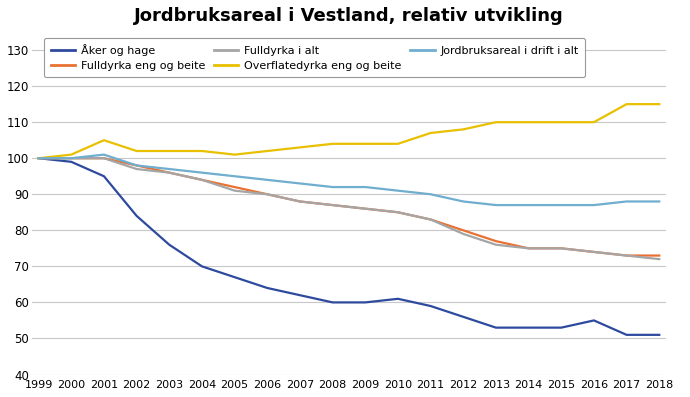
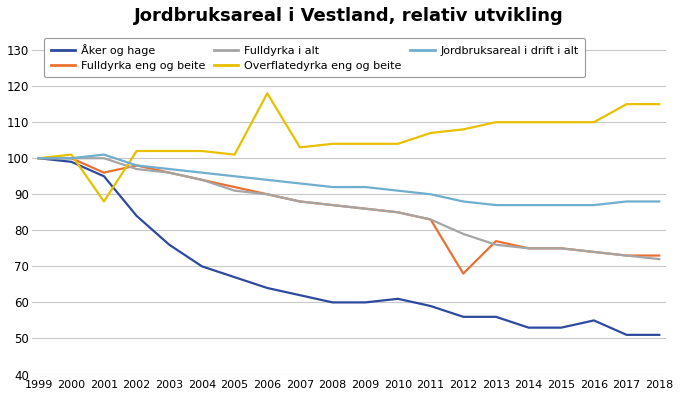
Fulldyrka eng og beite/2001: 100 -> 96
Overflatedyrka eng og beite/2001: 105 -> 88
Overflatedyrka eng og beite/2006: 102 -> 118
Fulldyrka eng og beite/2012: 80 -> 68
Åker og hage/2013: 53 -> 56
